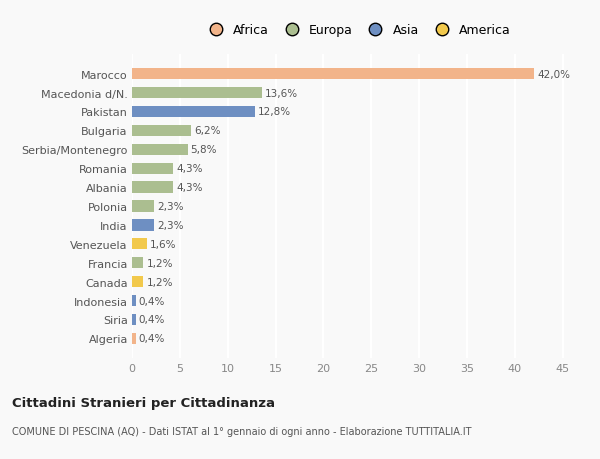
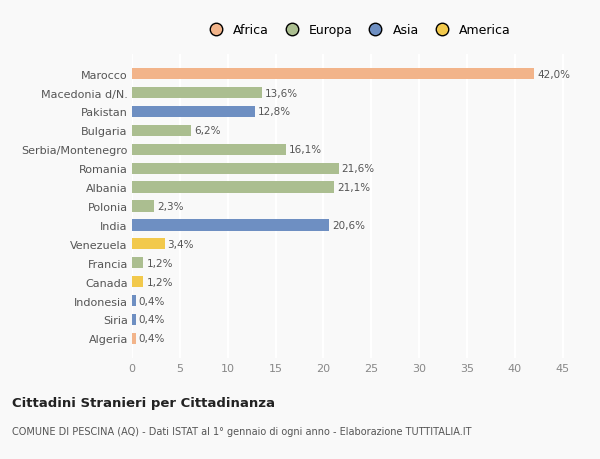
Serbia/Montenegro: 5,8% -> 16,1%
Romania: 4,3% -> 21,6%
Albania: 4,3% -> 21,1%
India: 2,3% -> 20,6%
Venezuela: 1,6% -> 3,4%
